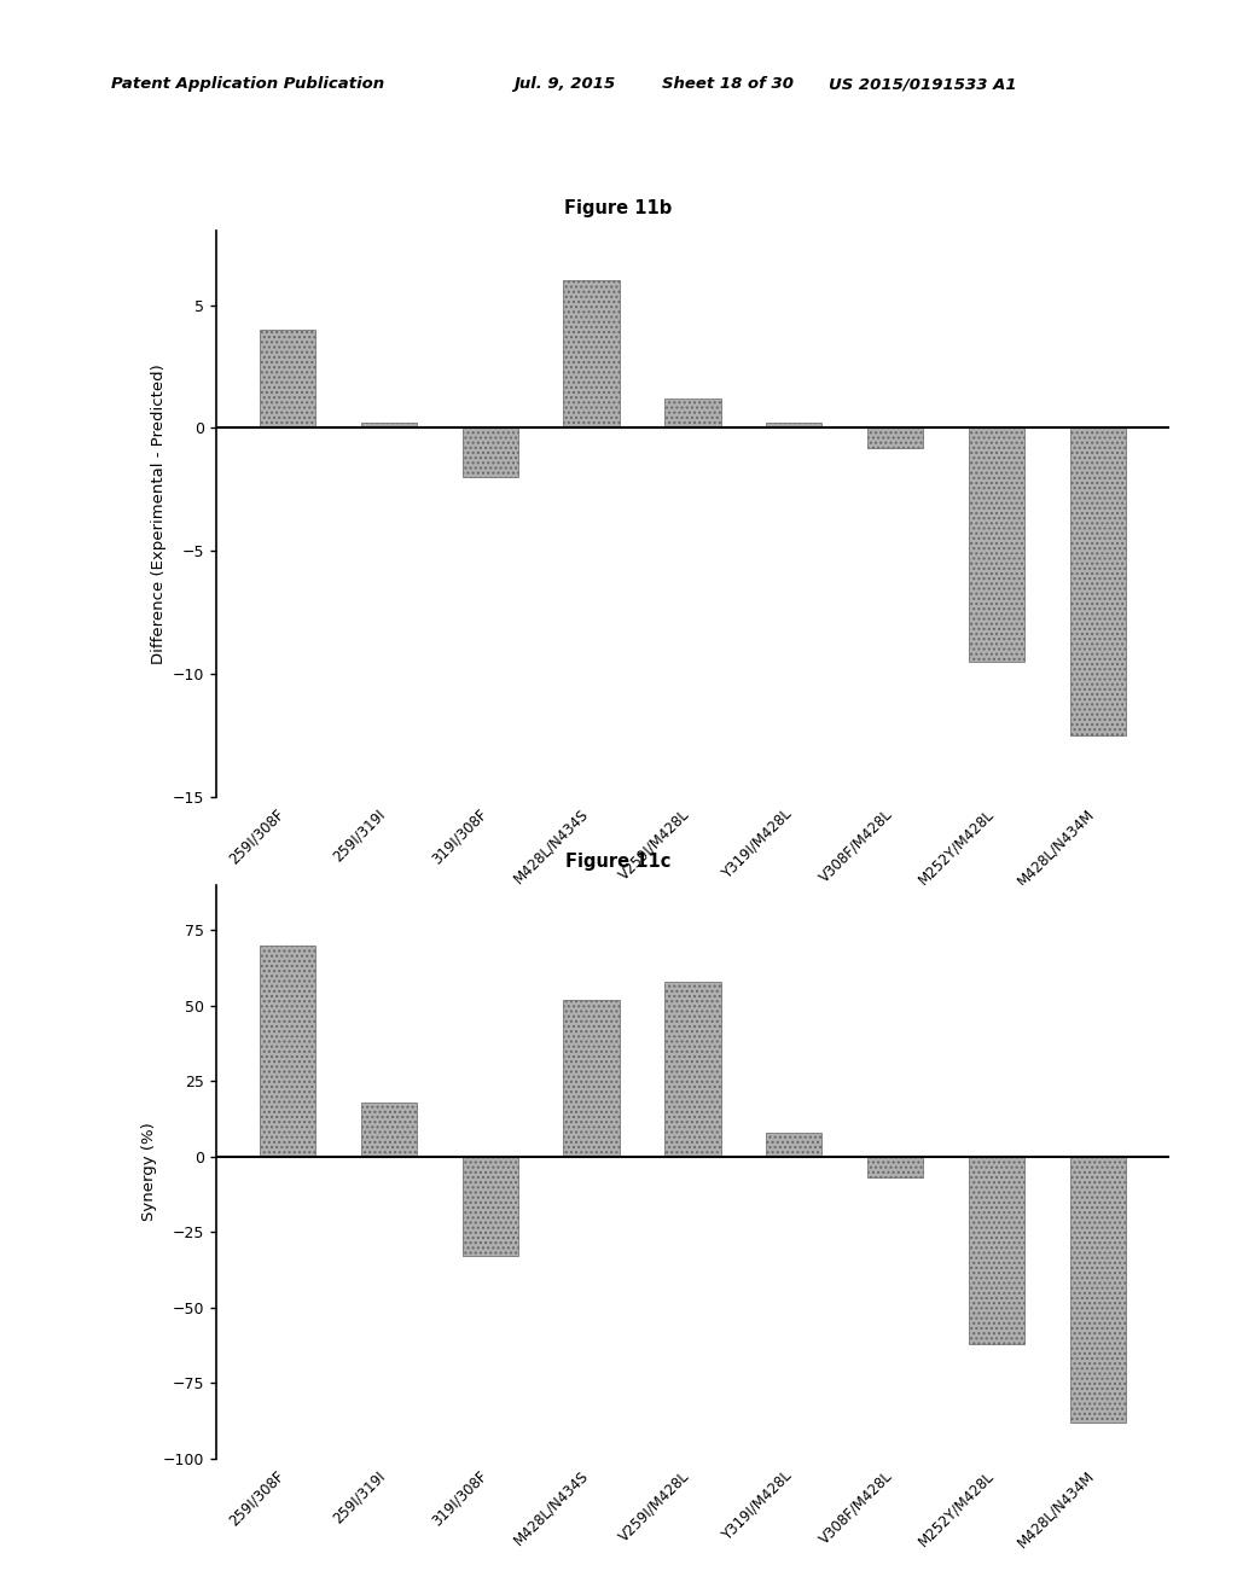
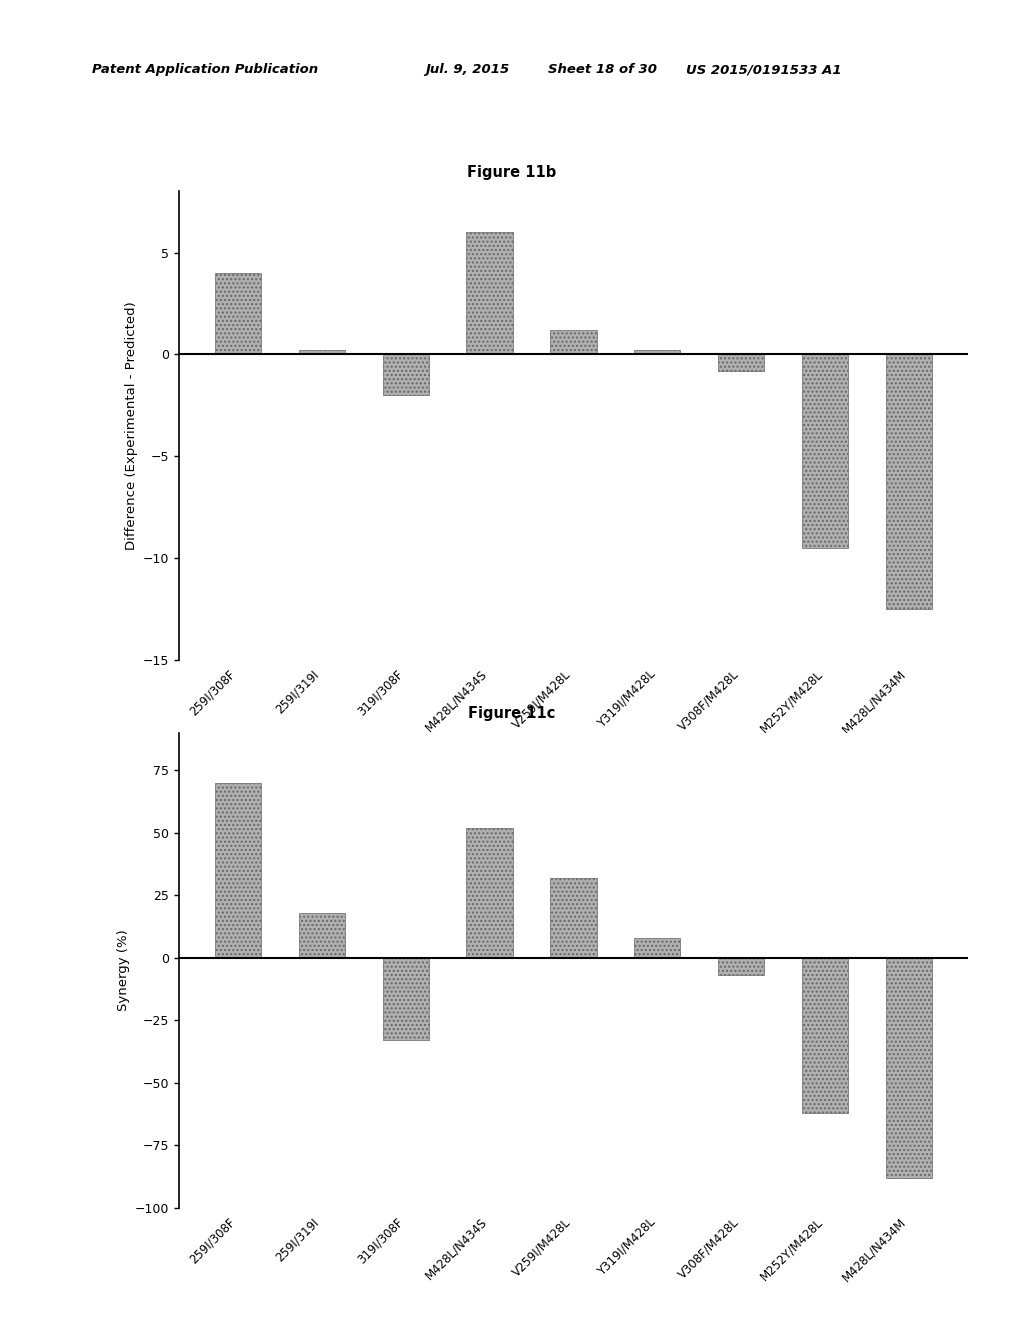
V259I/M428L: 58 -> 32
